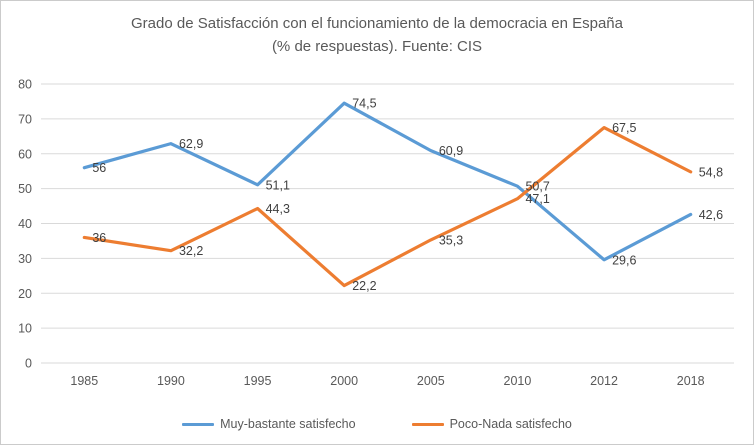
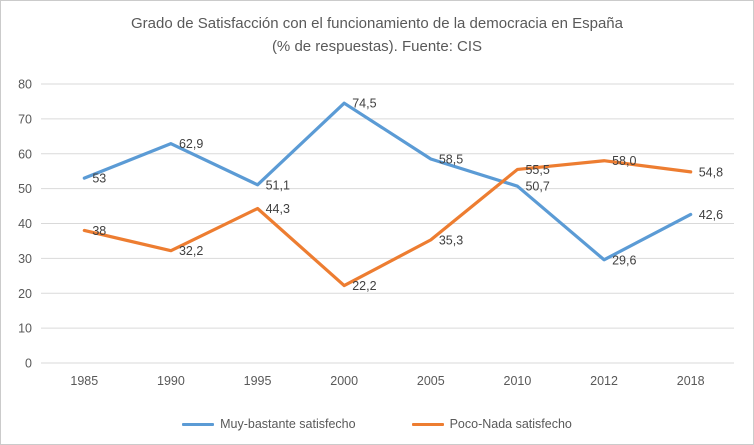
Muy-bastante satisfecho/1985: 56 -> 53
Poco-Nada satisfecho/1985: 36 -> 38
Muy-bastante satisfecho/2005: 60,9 -> 58,5
Poco-Nada satisfecho/2010: 47,1 -> 55,5
Poco-Nada satisfecho/2012: 67,5 -> 58,0
